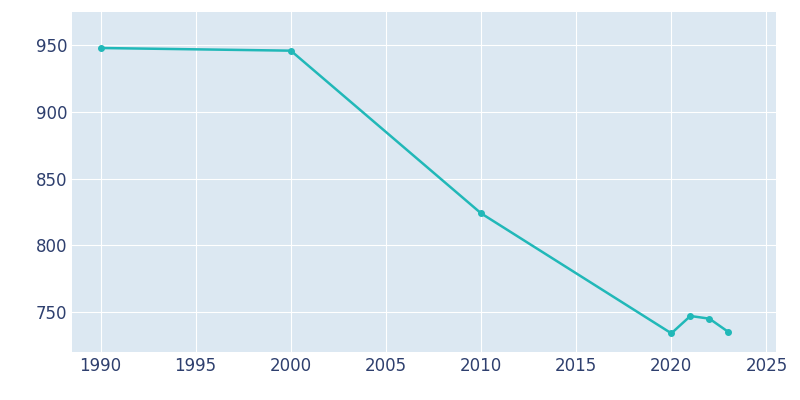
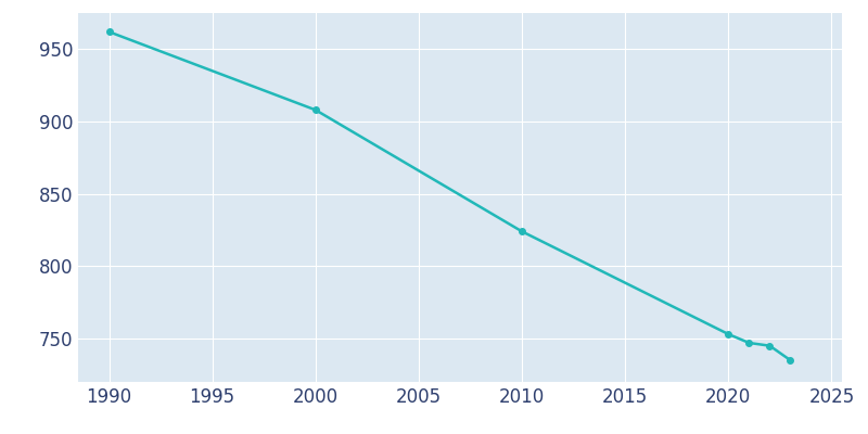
1990: 948 -> 962
2000: 946 -> 908
2020: 734 -> 753
